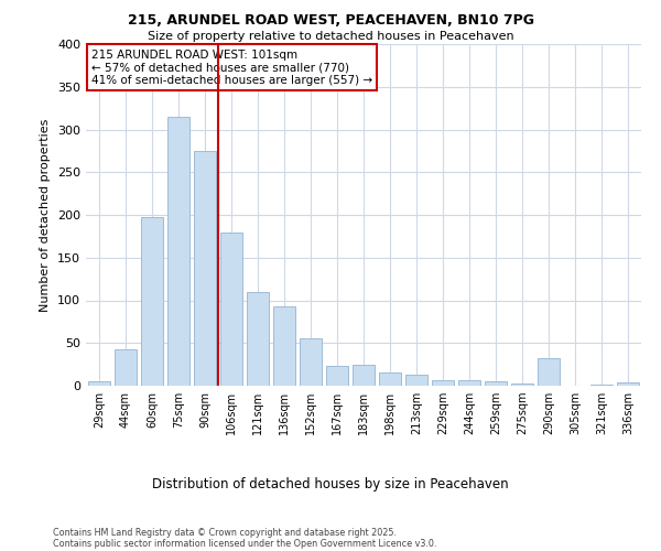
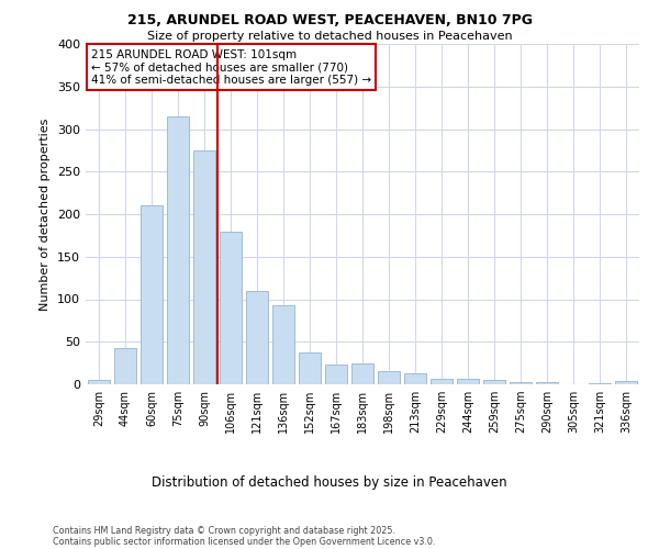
60sqm: 198 -> 210
152sqm: 56 -> 38
290sqm: 32 -> 2
